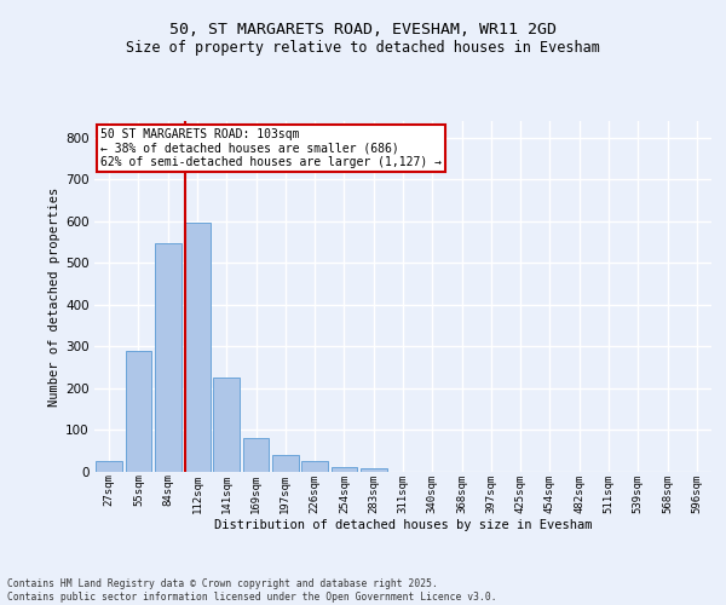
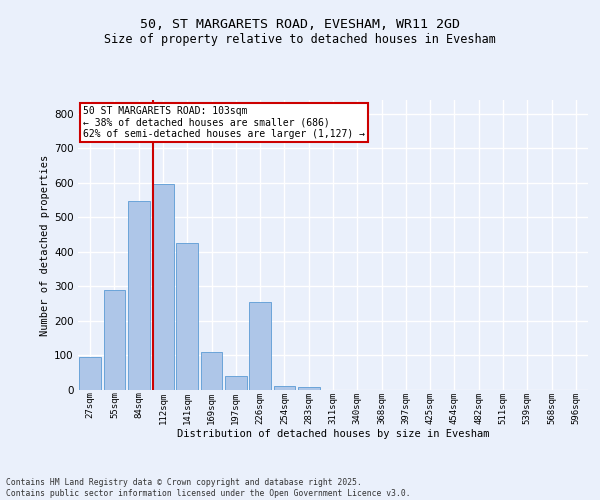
27sqm: 27 -> 95
141sqm: 225 -> 425
169sqm: 82 -> 110
226sqm: 27 -> 255
